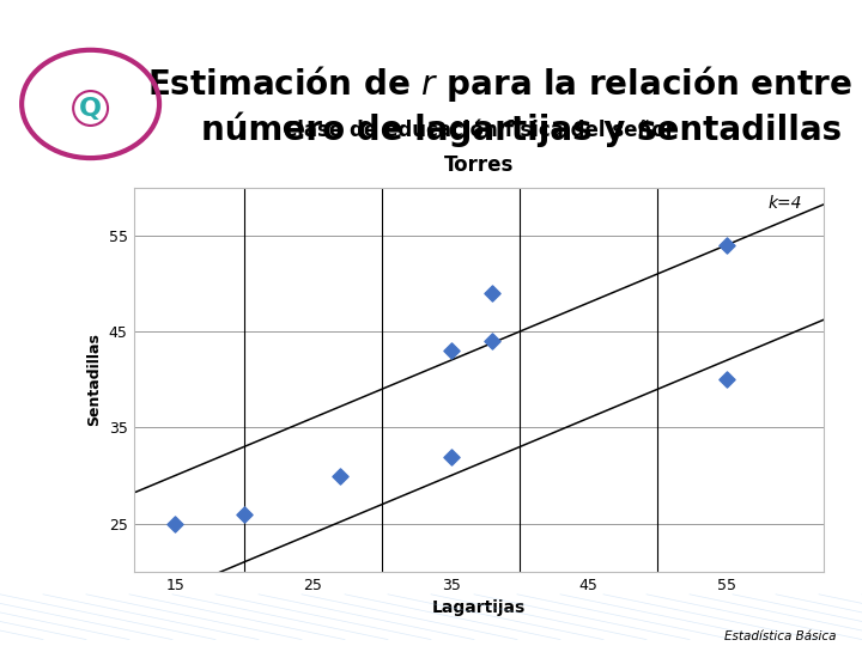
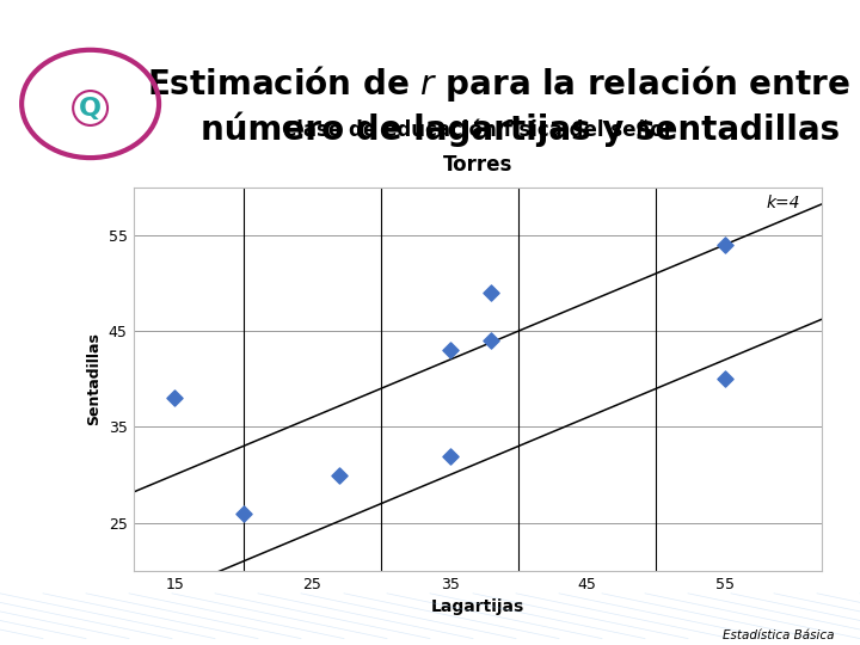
15: 25 -> 38
